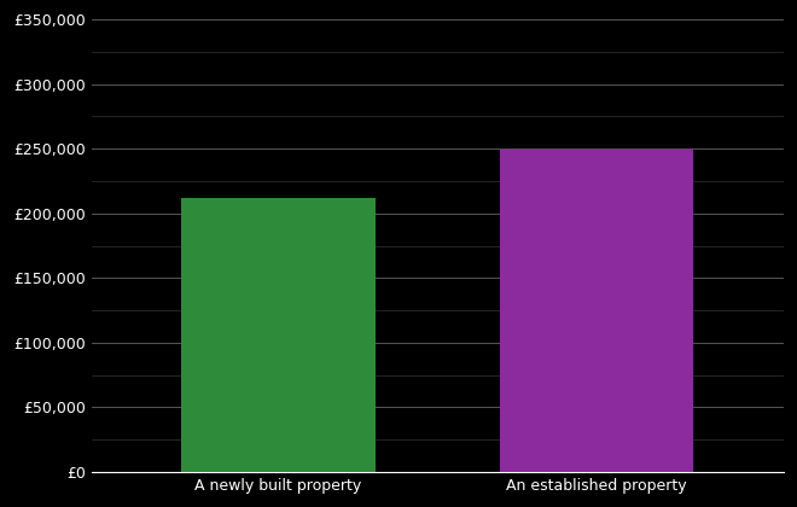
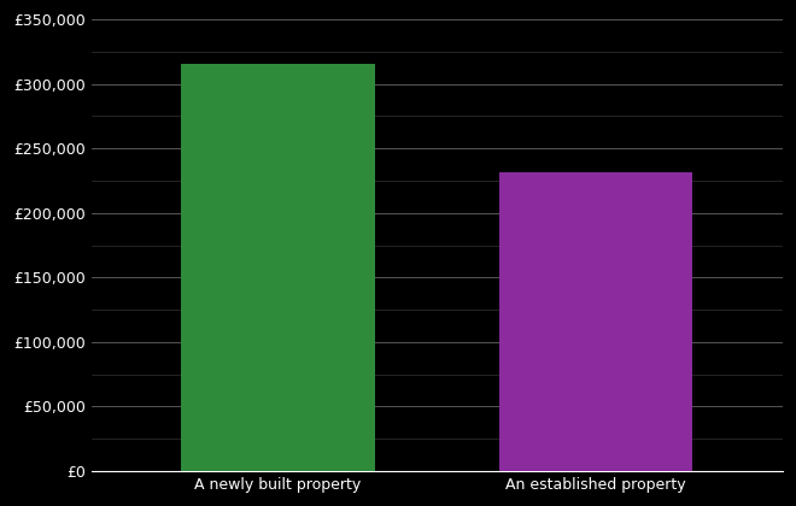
A newly built property: £212,000 -> £316,000
An established property: £249,000 -> £232,000
